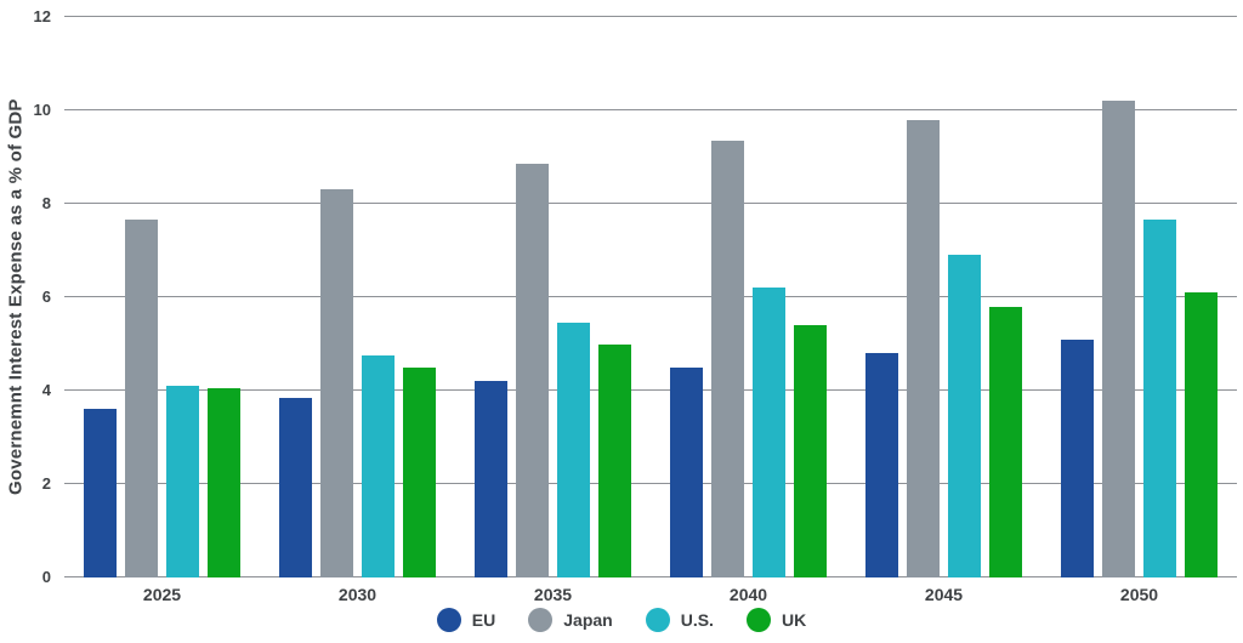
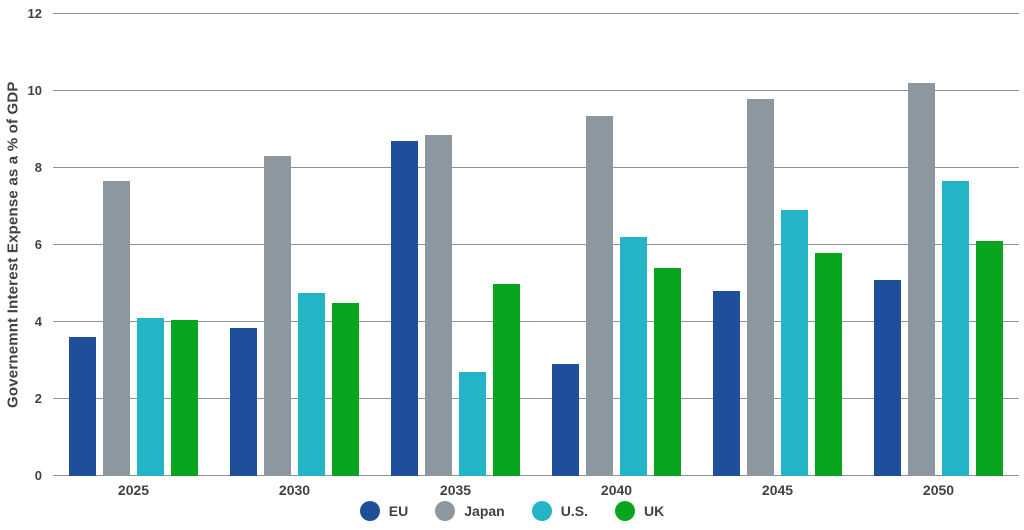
EU/2035: 4.2 -> 8.7
U.S./2035: 5.5 -> 2.7
EU/2040: 4.5 -> 2.9
